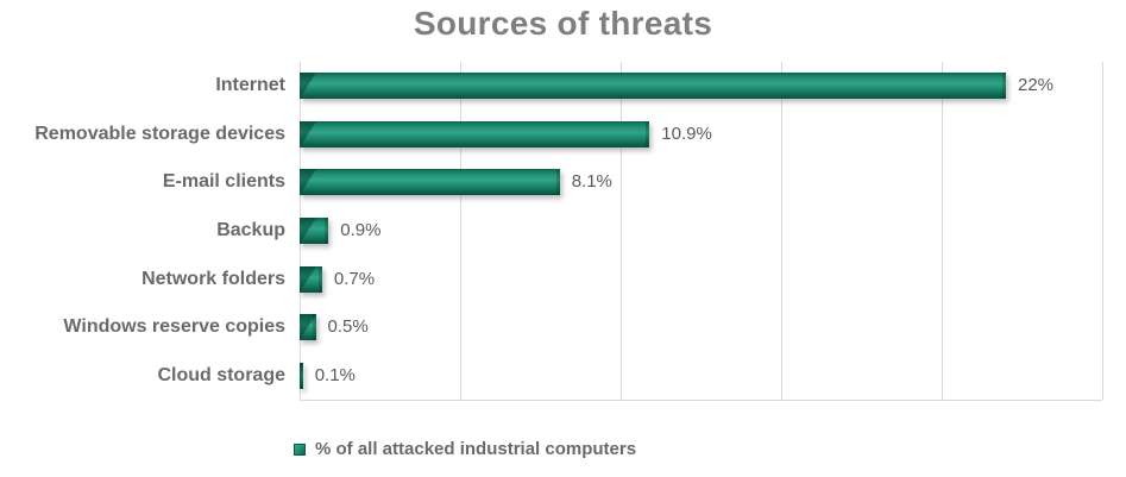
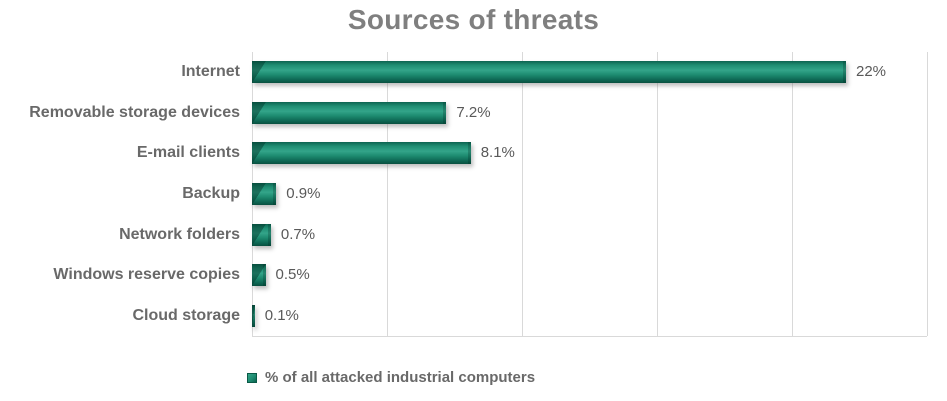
Removable storage devices: 10.9% -> 7.2%
